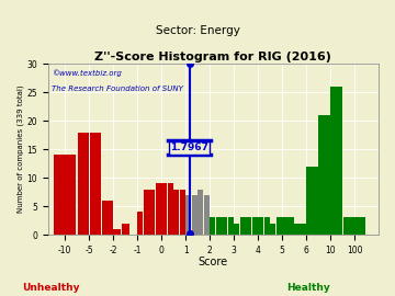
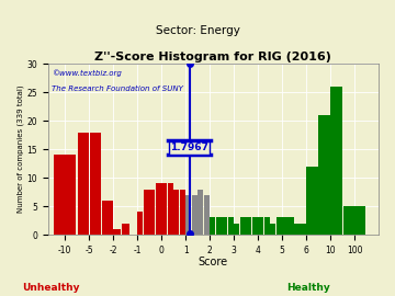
100: 3 -> 5
